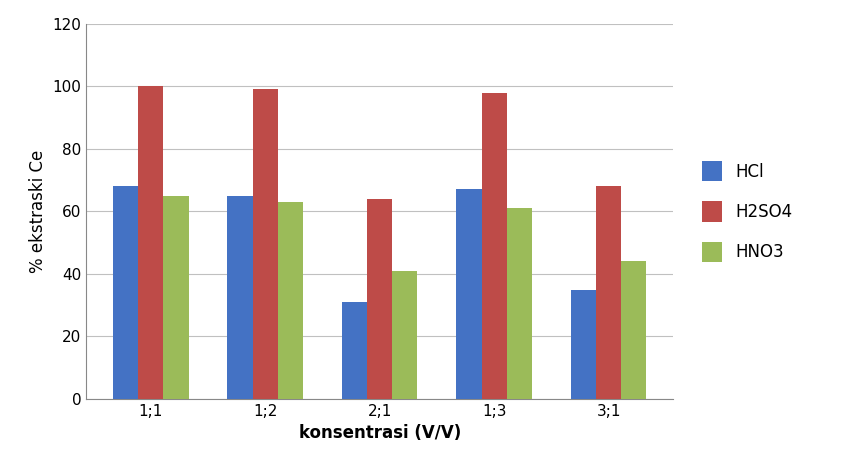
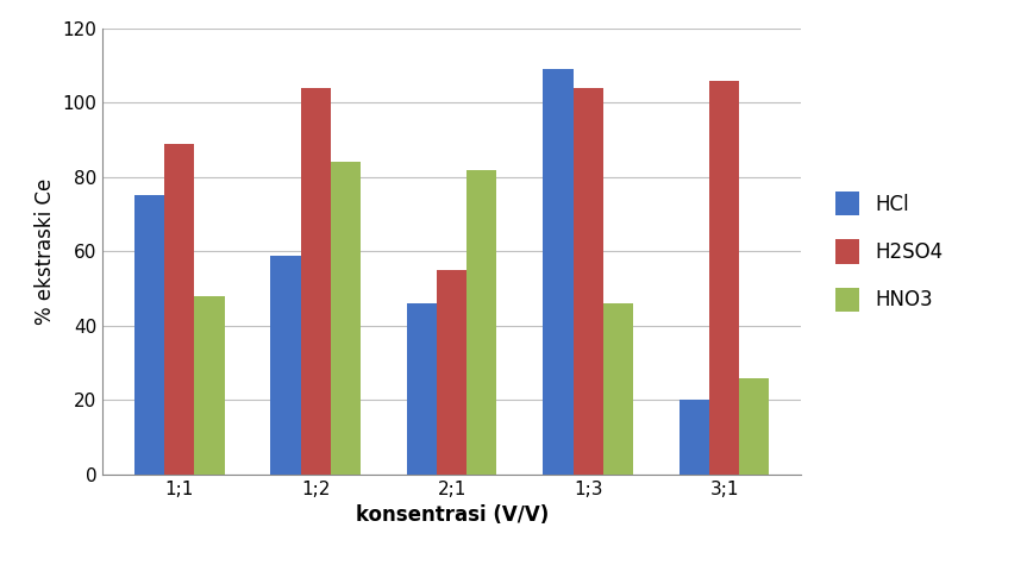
HCl/1;1: 68 -> 75
H2SO4/1;1: 100 -> 89
HNO3/1;1: 65 -> 48
HCl/1;2: 65 -> 59
H2SO4/1;2: 99 -> 104
HNO3/1;2: 63 -> 84
HCl/2;1: 31 -> 46
H2SO4/2;1: 64 -> 55
HNO3/2;1: 41 -> 82
HCl/1;3: 67 -> 109
H2SO4/1;3: 98 -> 104
HNO3/1;3: 61 -> 46
HCl/3;1: 35 -> 20
H2SO4/3;1: 68 -> 106
HNO3/3;1: 44 -> 26
